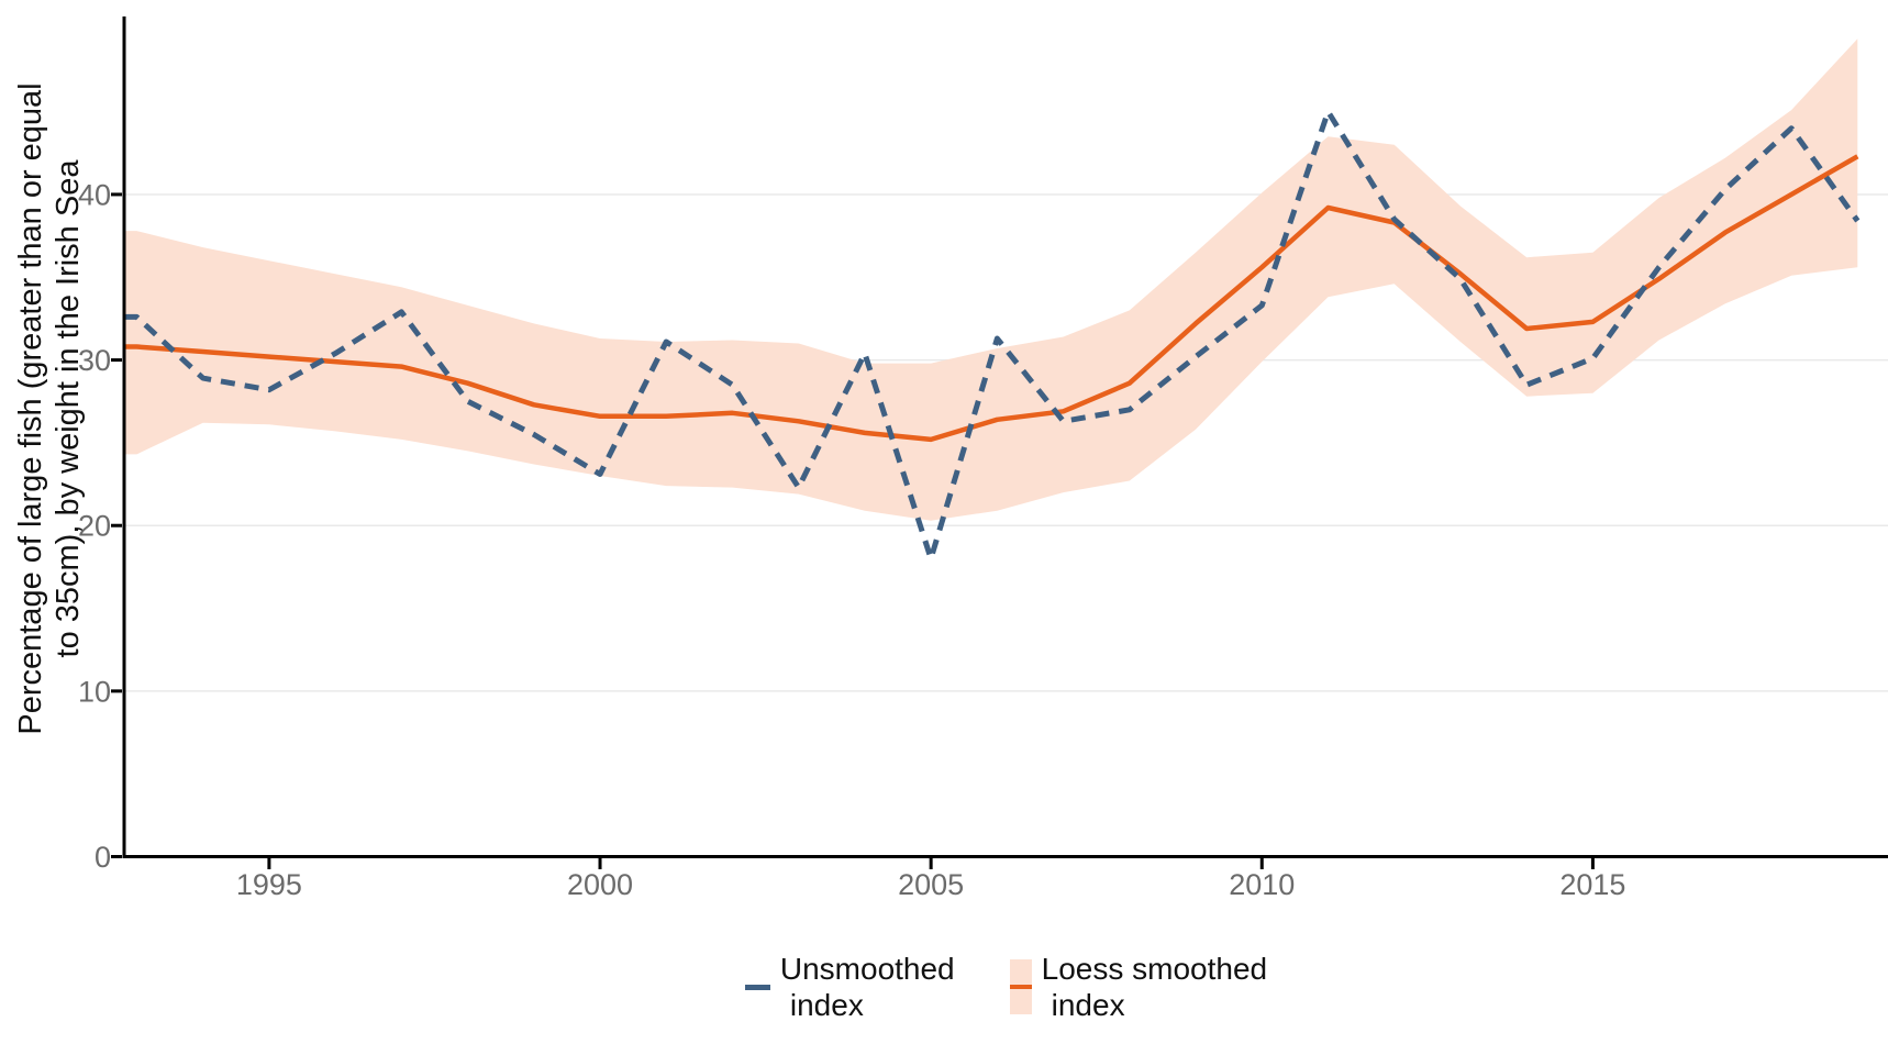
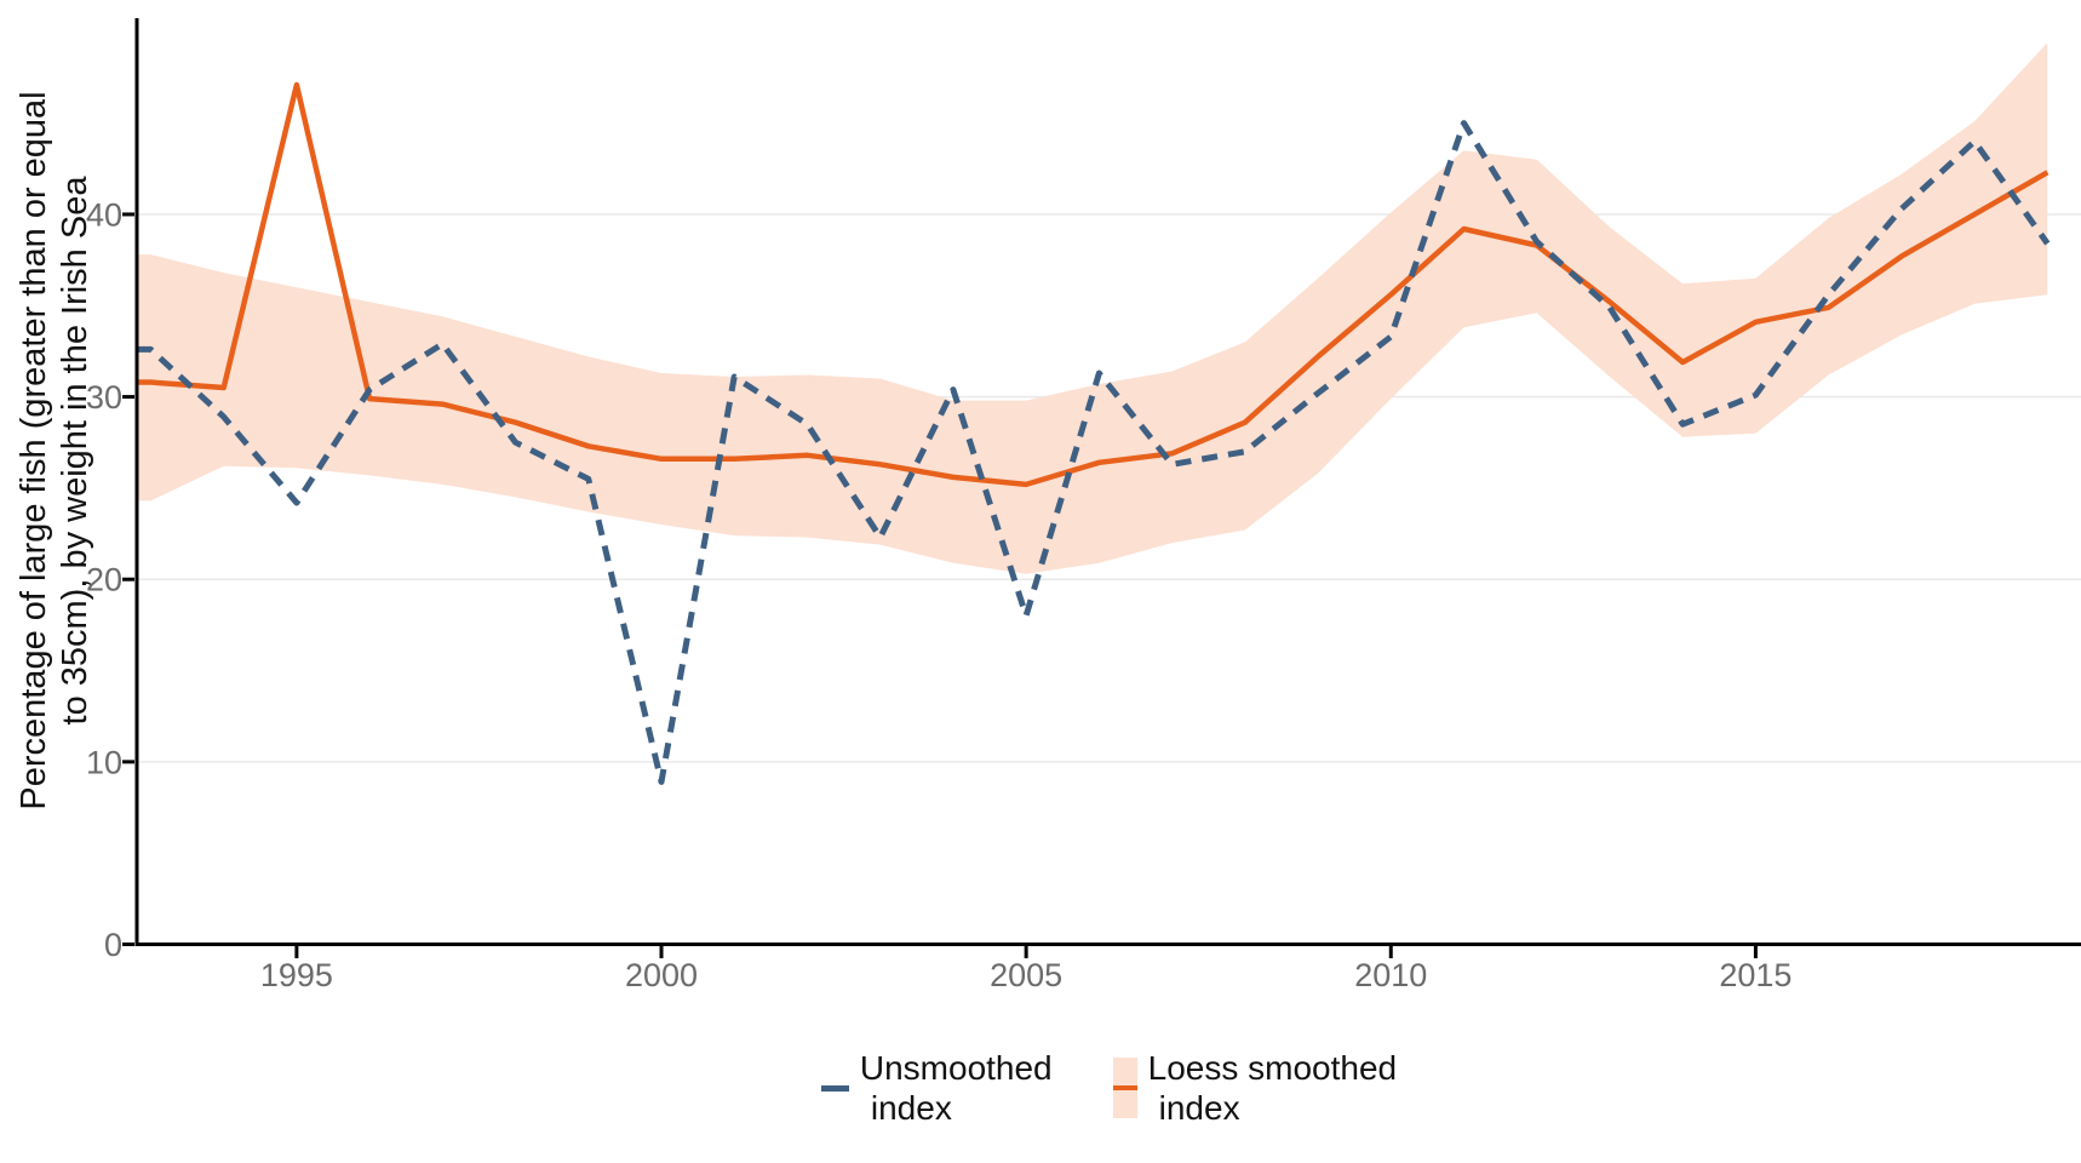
Unsmoothed index/1995: 28.2 -> 24.2
Loess smoothed index/1995: 30.2 -> 47.1
Unsmoothed index/2000: 23.1 -> 8.9
Loess smoothed index/2015: 32.3 -> 34.1
